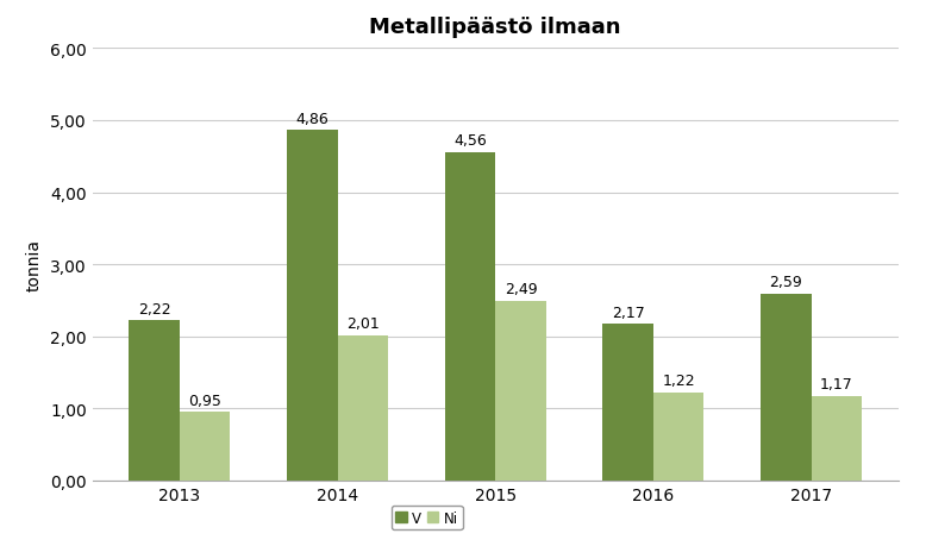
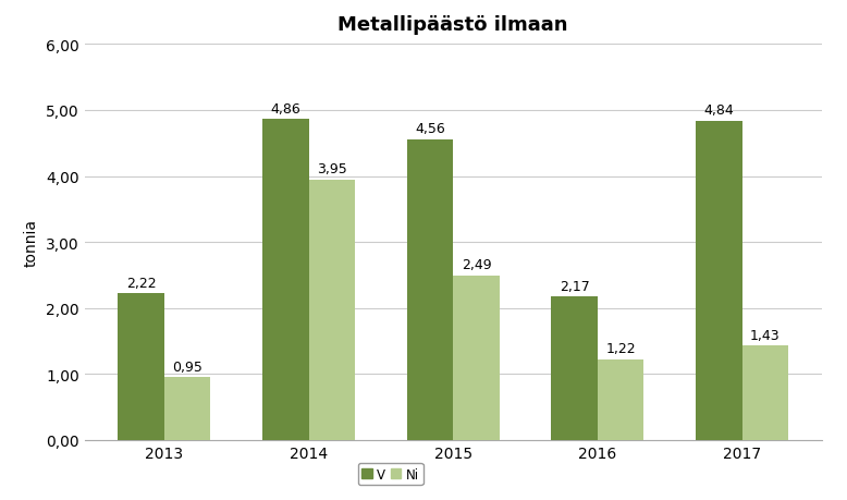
Ni/2014: 2,01 -> 3,95
V/2017: 2,59 -> 4,84
Ni/2017: 1,17 -> 1,43
